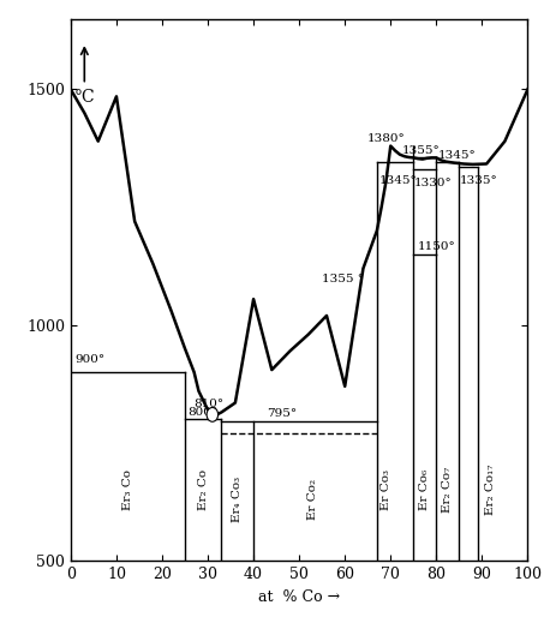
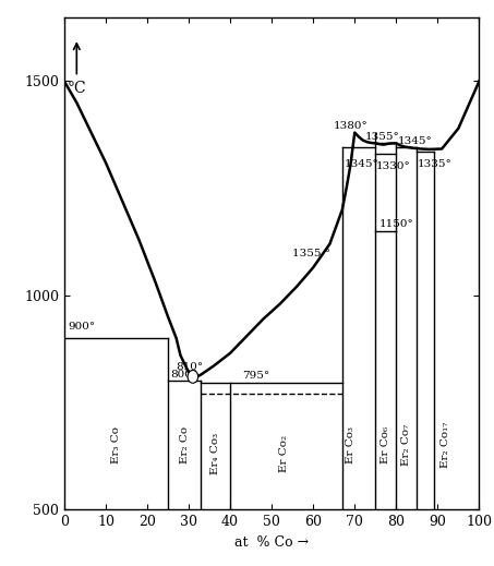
10: 1485 -> 1310
40: 1055 -> 865
60: 870 -> 1065
